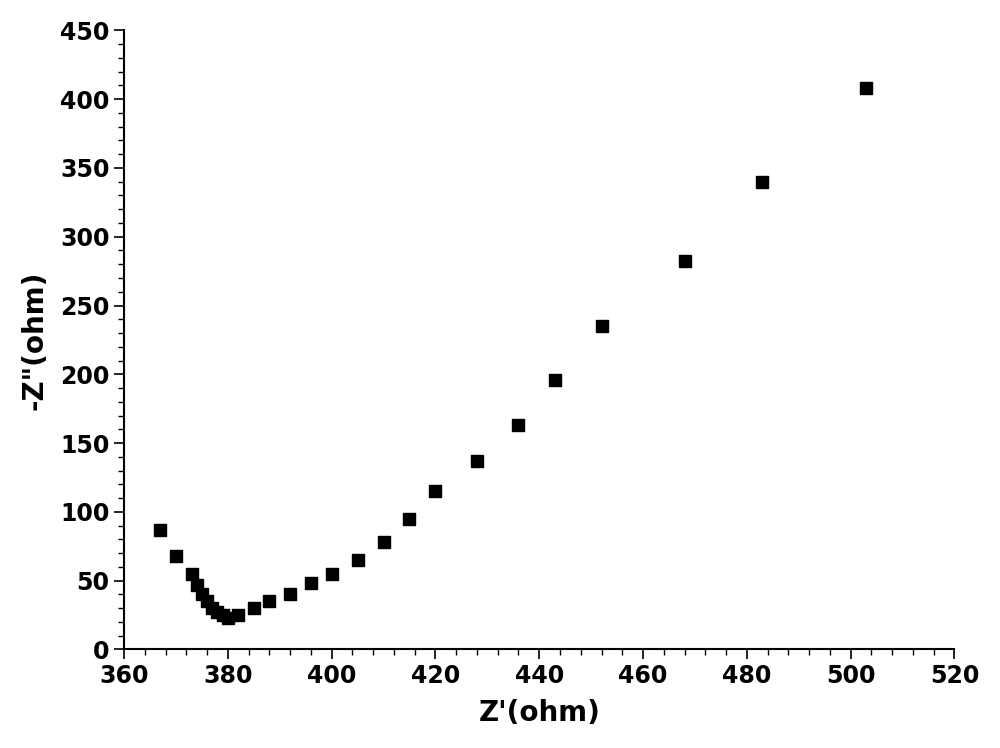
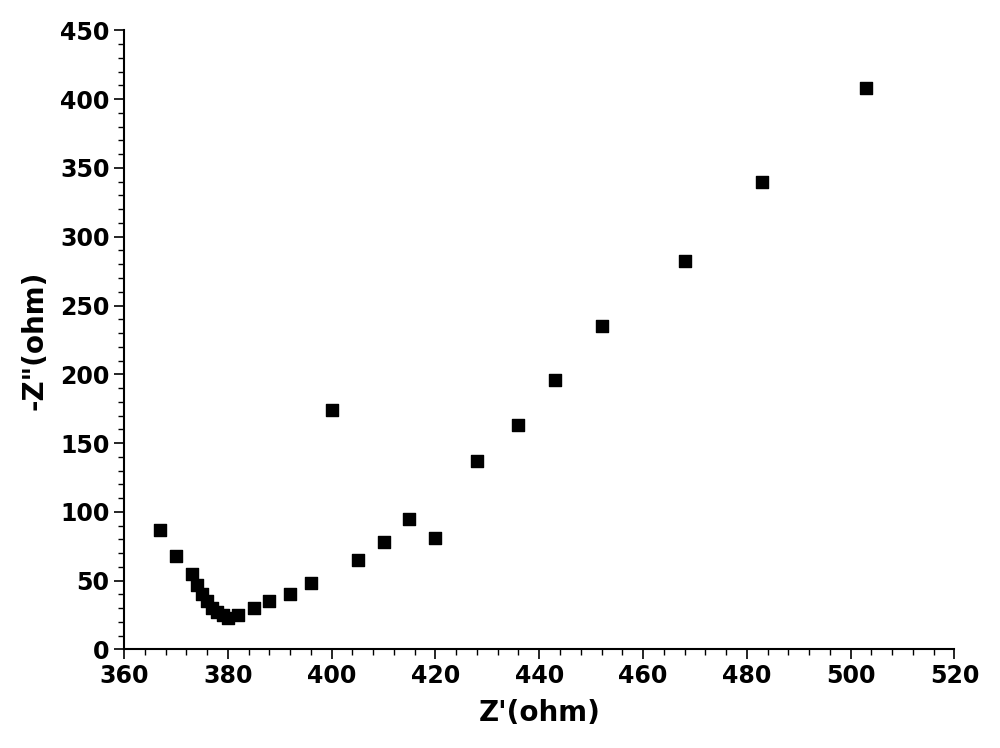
400: 55 -> 174
420: 115 -> 81
